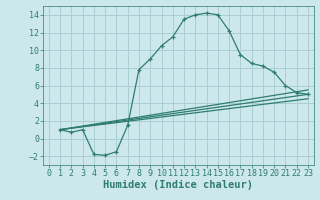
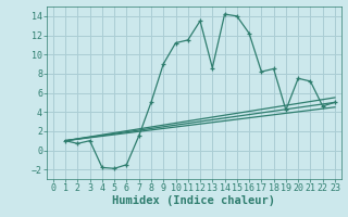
8: 7.8 -> 5.0
10: 10.5 -> 11.2
13: 14.0 -> 8.6
17: 9.5 -> 8.2
19: 8.2 -> 4.2
21: 6.0 -> 7.2
22: 5.2 -> 4.6
